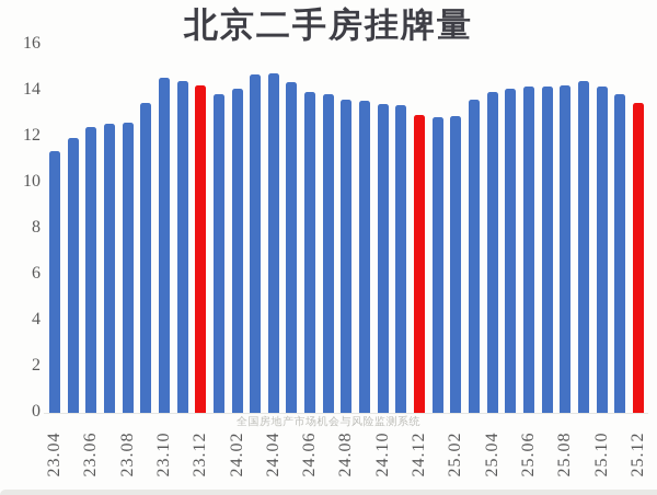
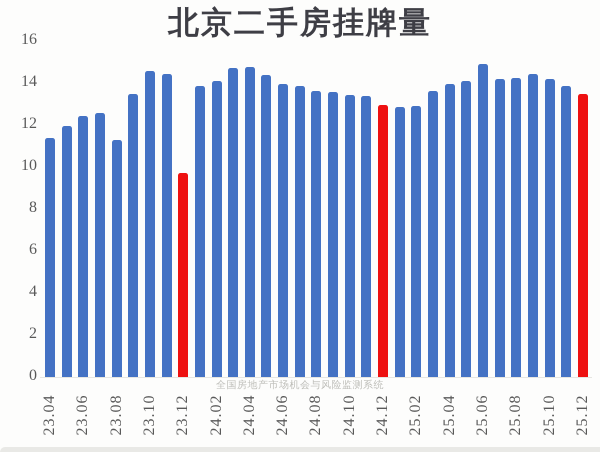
23.08: 12.6 -> 11.3
23.12: 14.2 -> 9.7
25.06: 14.2 -> 14.9
